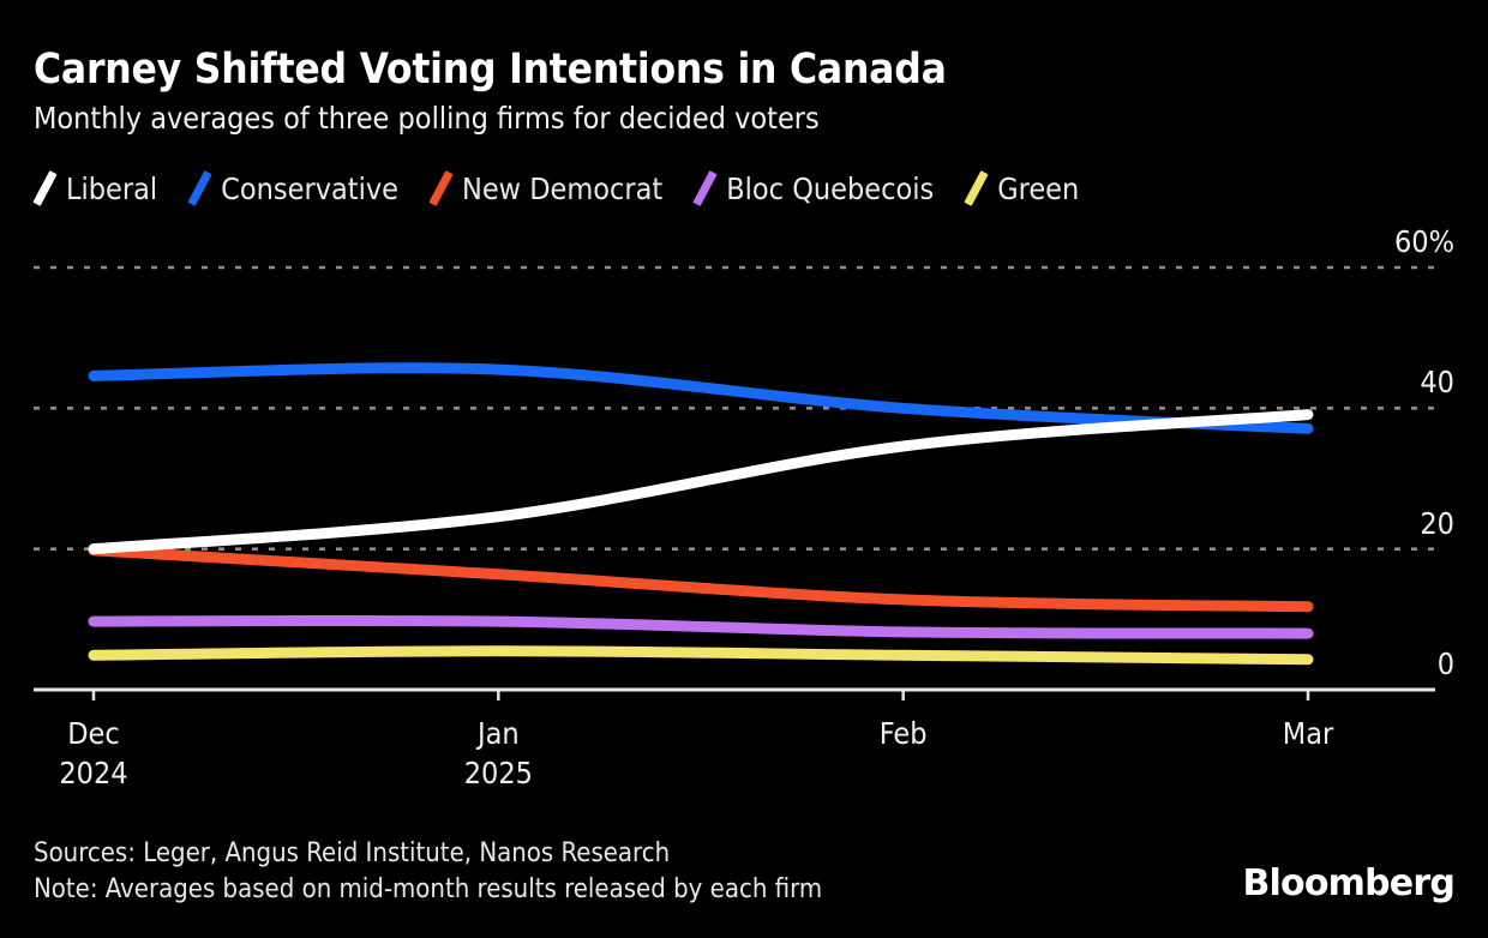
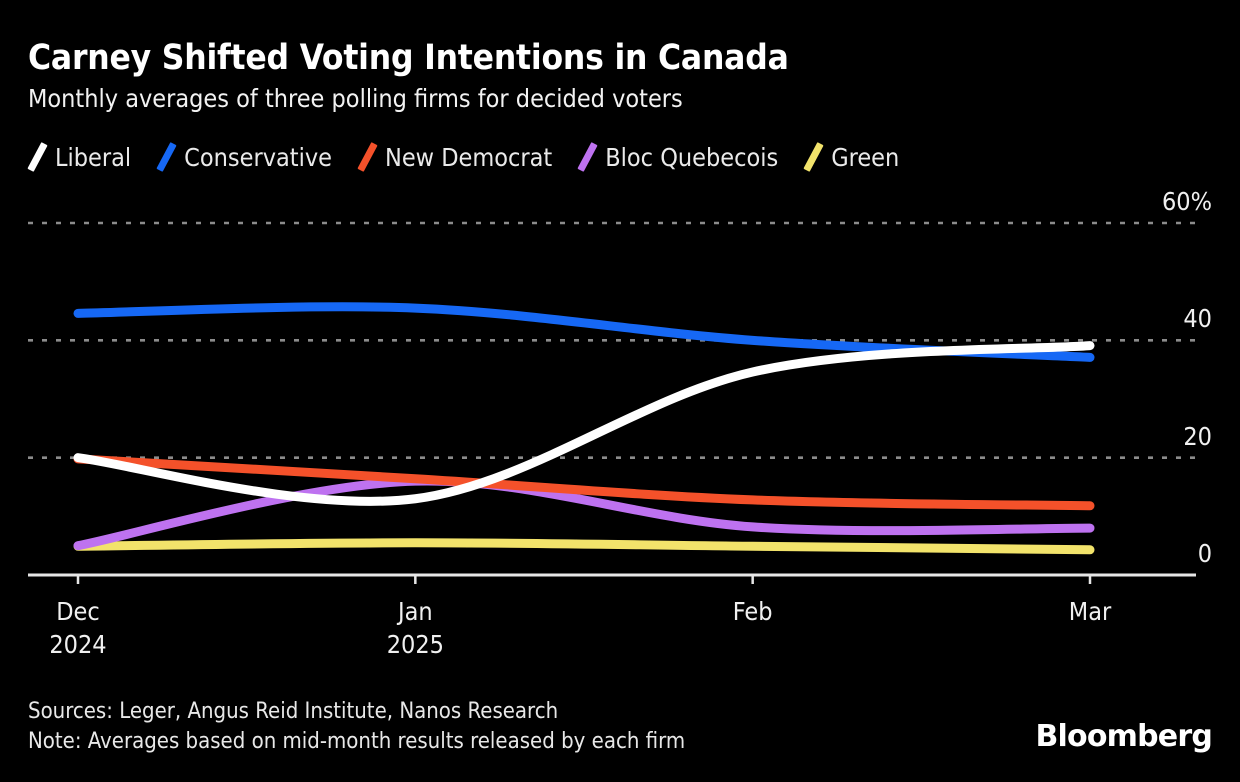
Bloc Quebecois/Dec 2024: 10% -> 5%
Liberal/Jan 2025: 25% -> 13%
Bloc Quebecois/Jan 2025: 10% -> 16%
